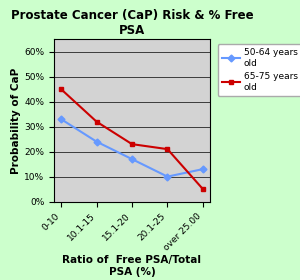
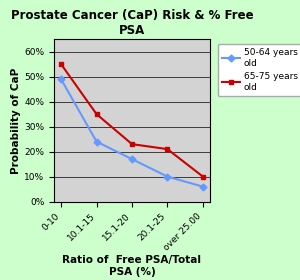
50-64 years old/0-10: 33% -> 49%
65-75 years old/0-10: 45% -> 55%
65-75 years old/10.1-15: 32% -> 35%
50-64 years old/over 25.00: 13% -> 6%
65-75 years old/over 25.00: 5% -> 10%
